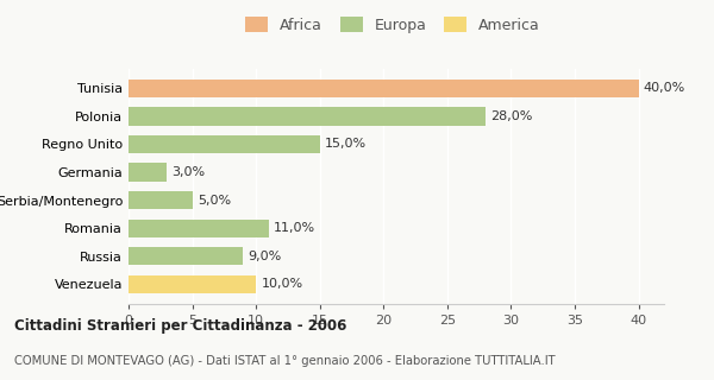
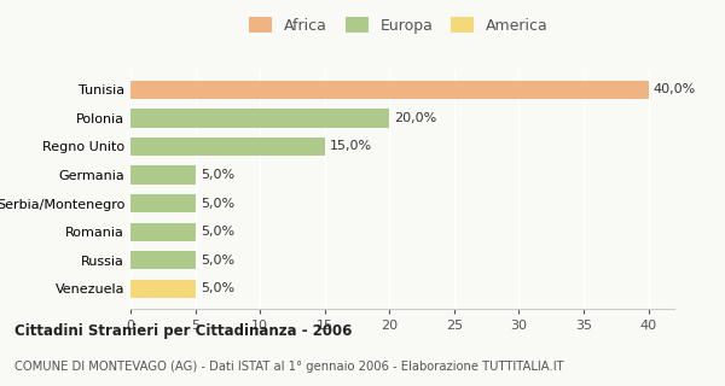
Polonia: 28,0% -> 20,0%
Germania: 3,0% -> 5,0%
Romania: 11,0% -> 5,0%
Russia: 9,0% -> 5,0%
Venezuela: 10,0% -> 5,0%
